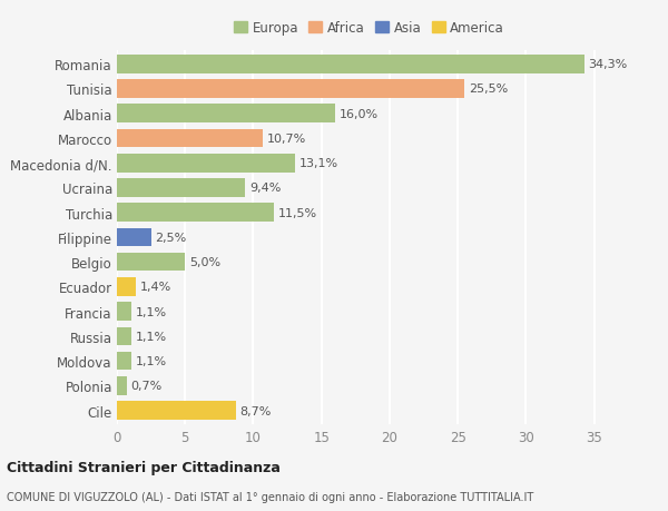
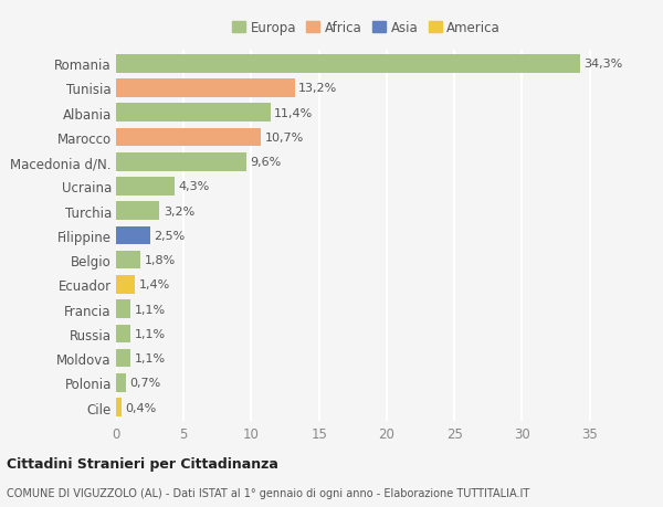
Tunisia: 25,5% -> 13,2%
Albania: 16,0% -> 11,4%
Macedonia d/N.: 13,1% -> 9,6%
Ucraina: 9,4% -> 4,3%
Turchia: 11,5% -> 3,2%
Belgio: 5,0% -> 1,8%
Cile: 8,7% -> 0,4%
